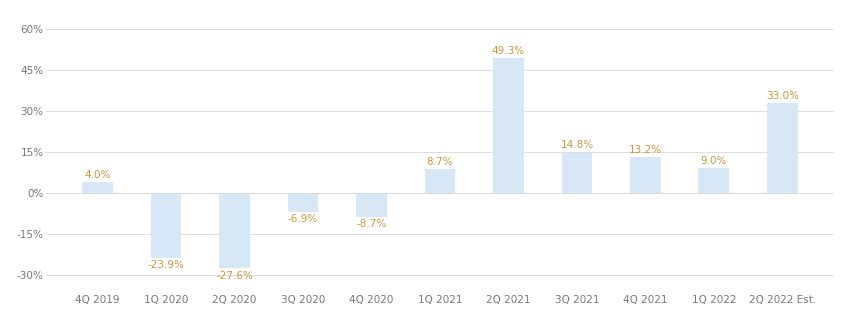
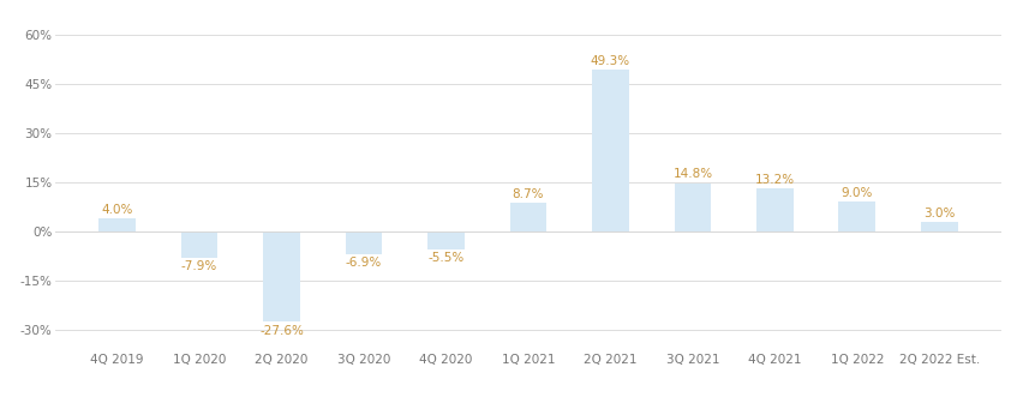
1Q 2020: -23.9% -> -7.9%
4Q 2020: -8.7% -> -5.5%
2Q 2022 Est.: 33.0% -> 3.0%
